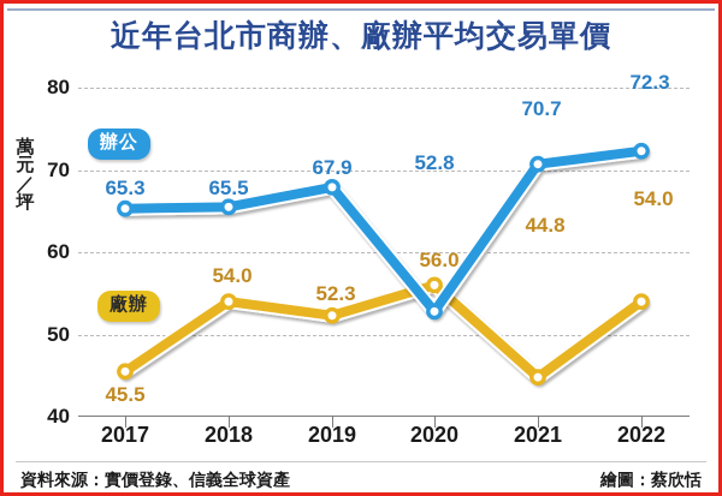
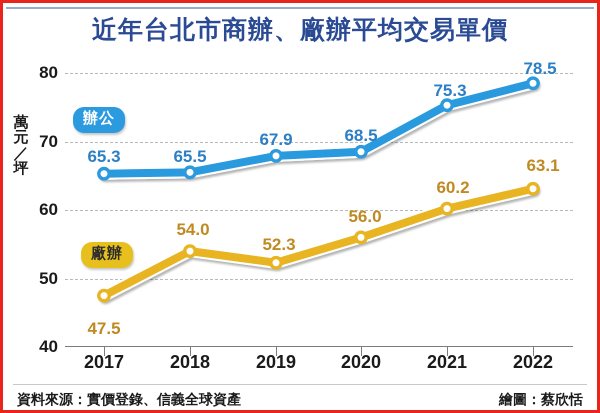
廠辦/2017: 45.5 -> 47.5
辦公/2020: 52.8 -> 68.5
辦公/2021: 70.7 -> 75.3
廠辦/2021: 44.8 -> 60.2
辦公/2022: 72.3 -> 78.5
廠辦/2022: 54.0 -> 63.1
